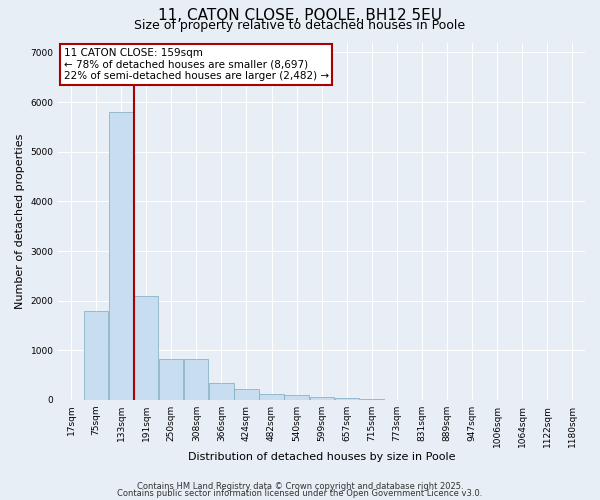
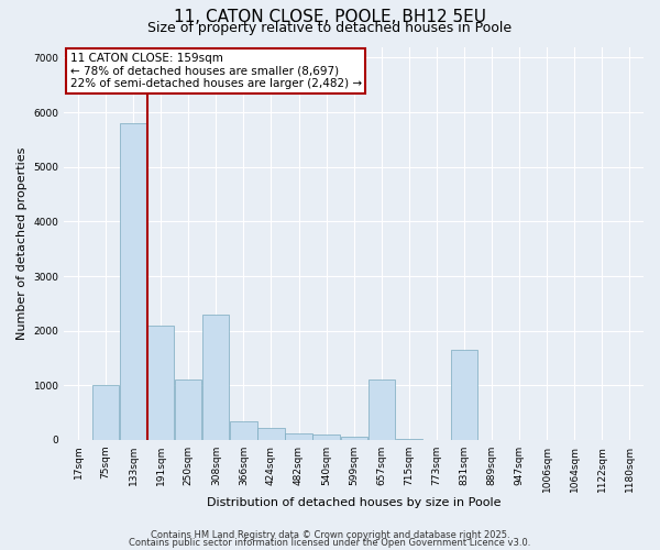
75sqm: 1800 -> 1000
250sqm: 820 -> 1100
308sqm: 820 -> 2300
657sqm: 30 -> 1100
831sqm: 0 -> 1650
